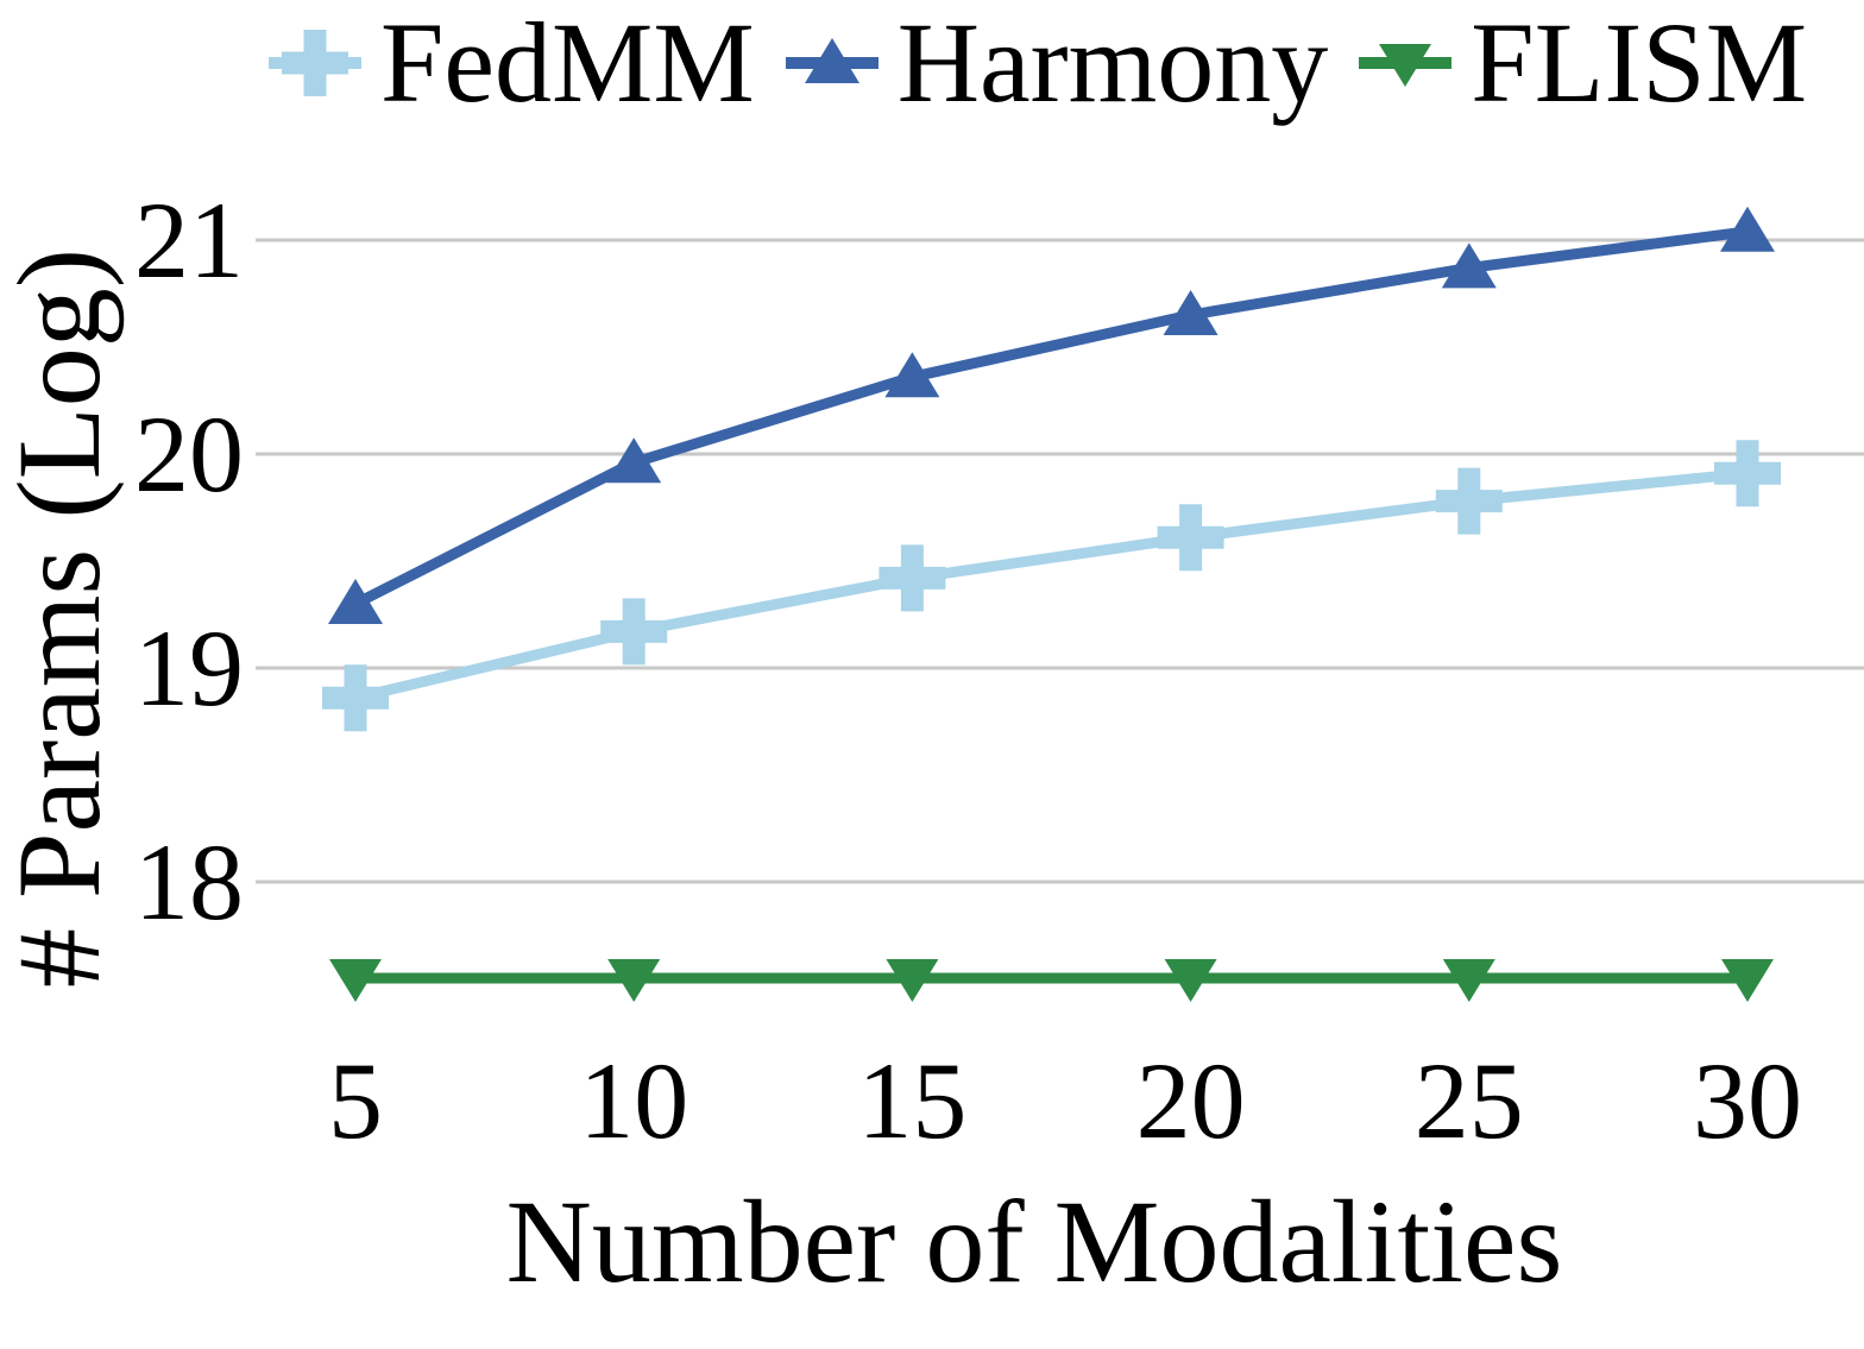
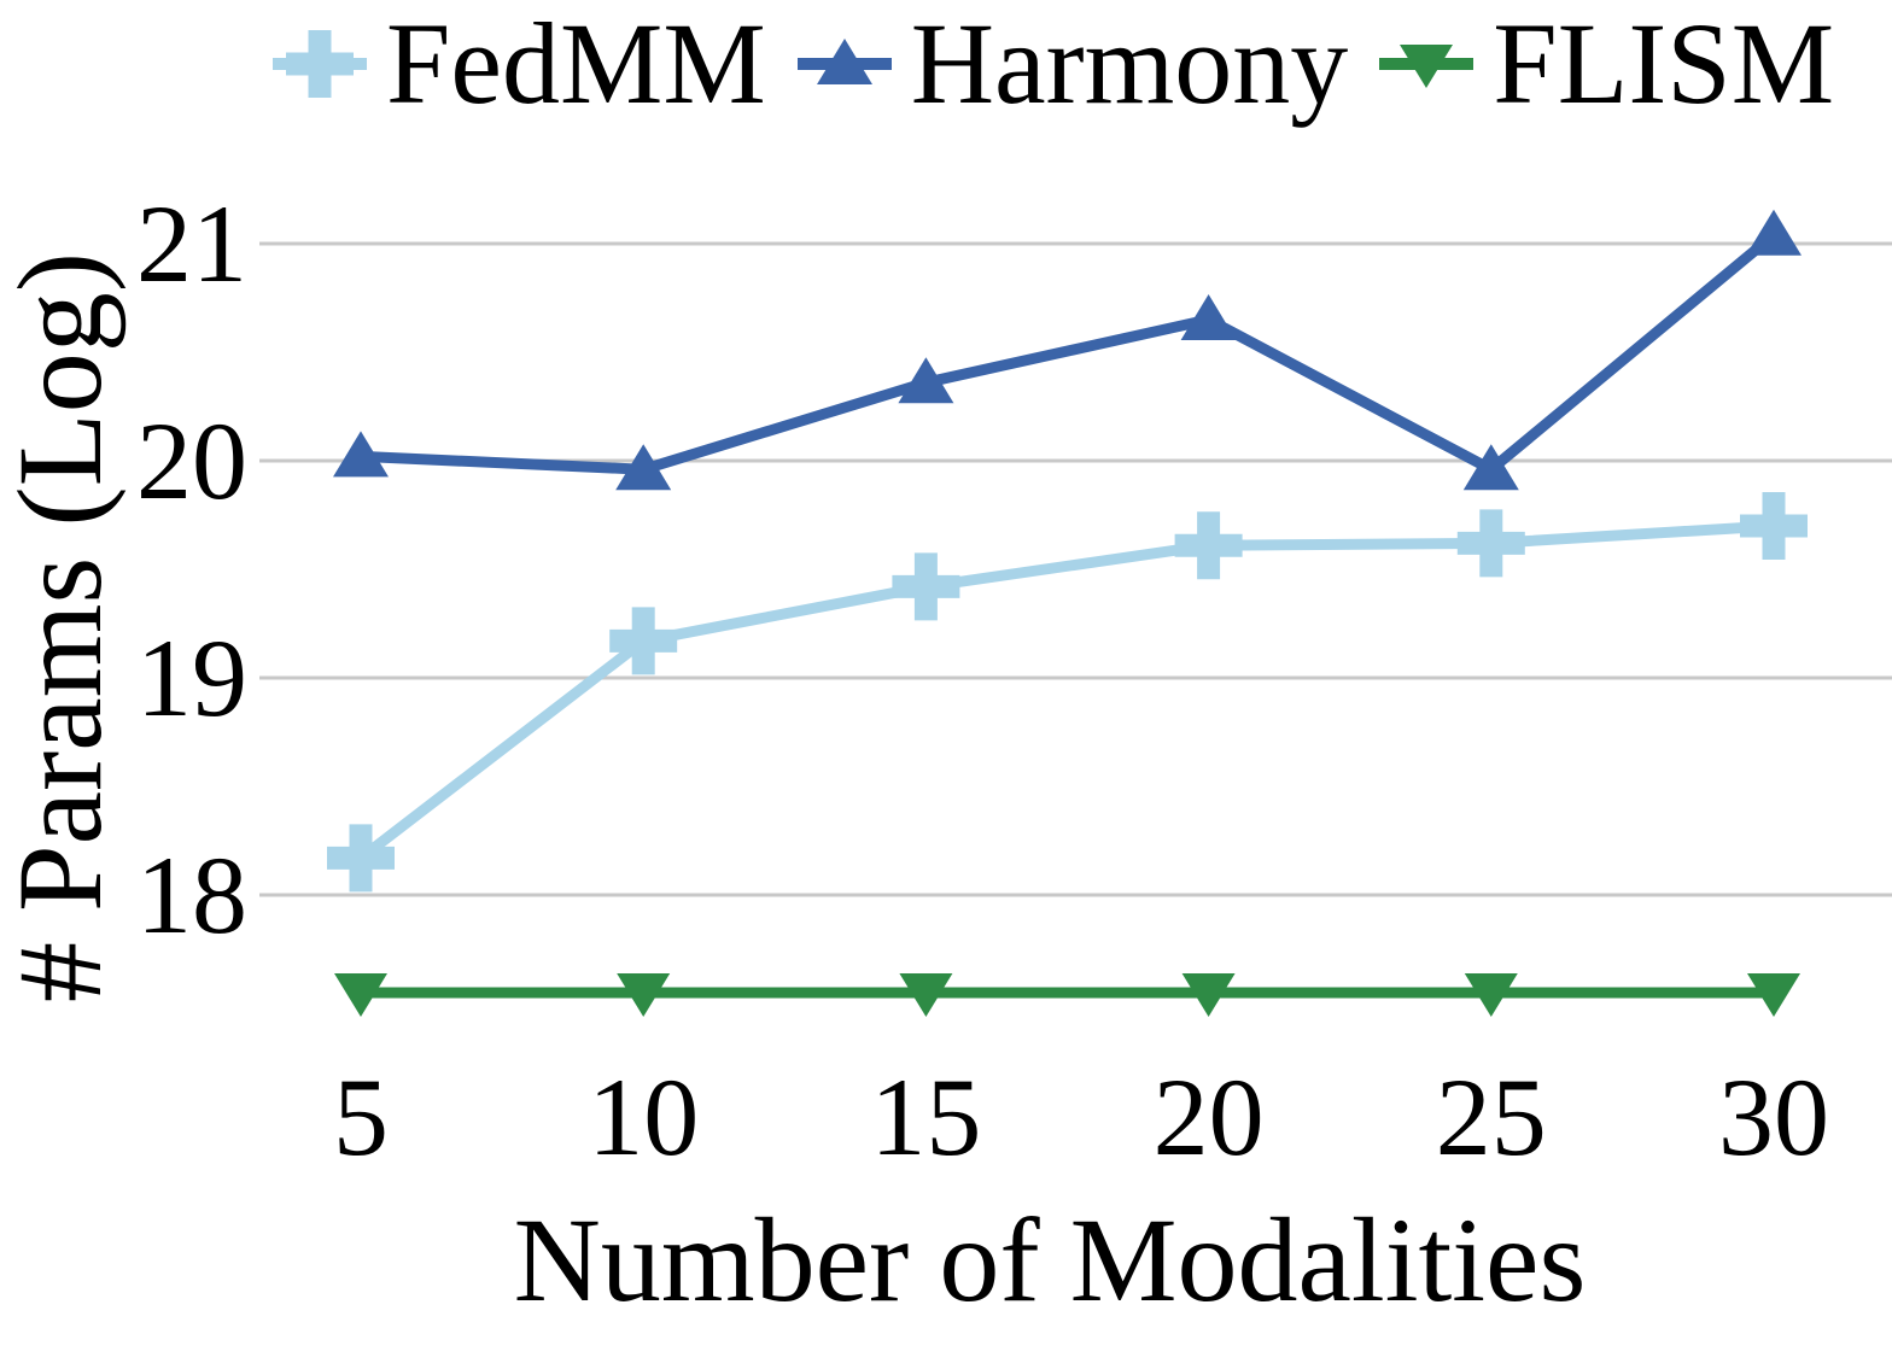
FedMM/5: 18.86 -> 18.17
Harmony/5: 19.30 -> 20.02
FedMM/25: 19.78 -> 19.62
Harmony/25: 20.87 -> 19.96
FedMM/30: 19.91 -> 19.70
